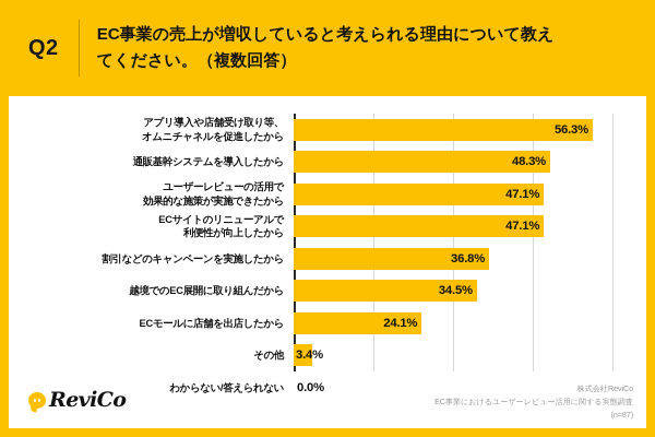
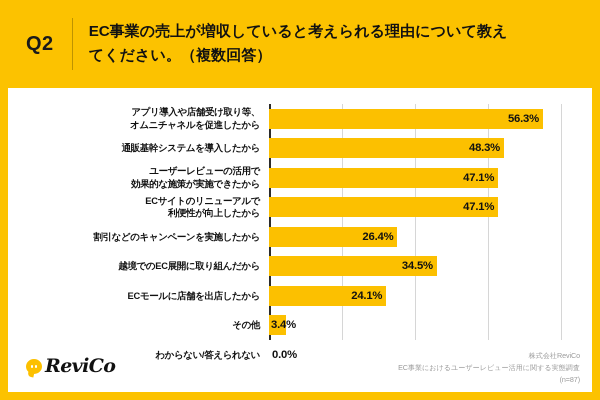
割引などのキャンペーンを実施したから: 36.8% -> 26.4%
